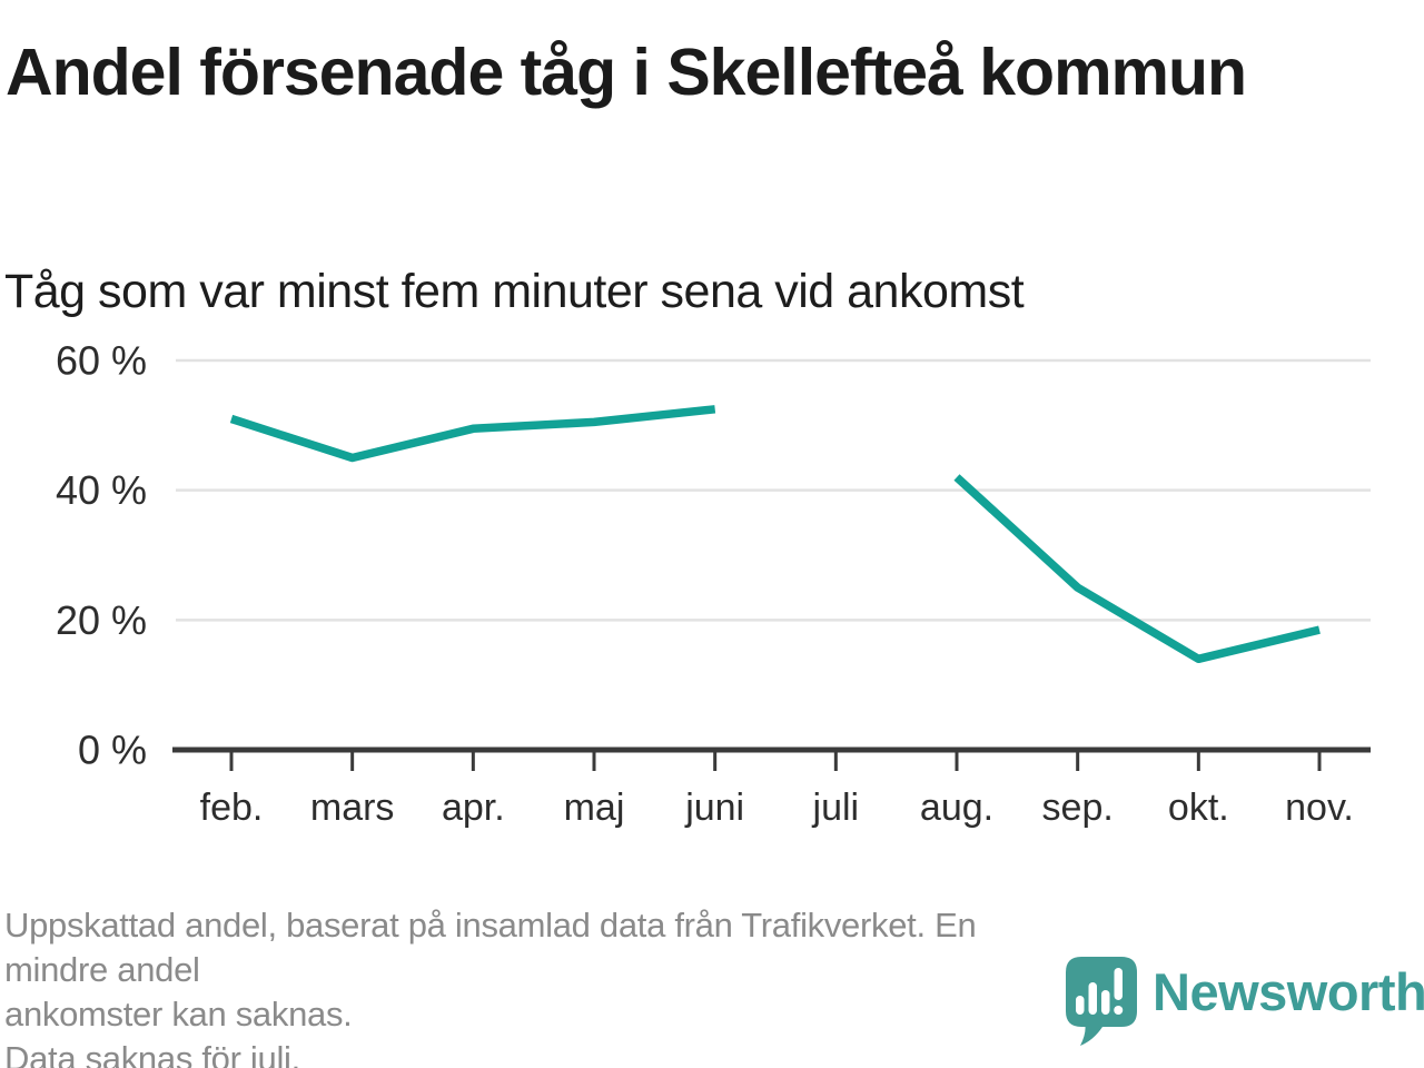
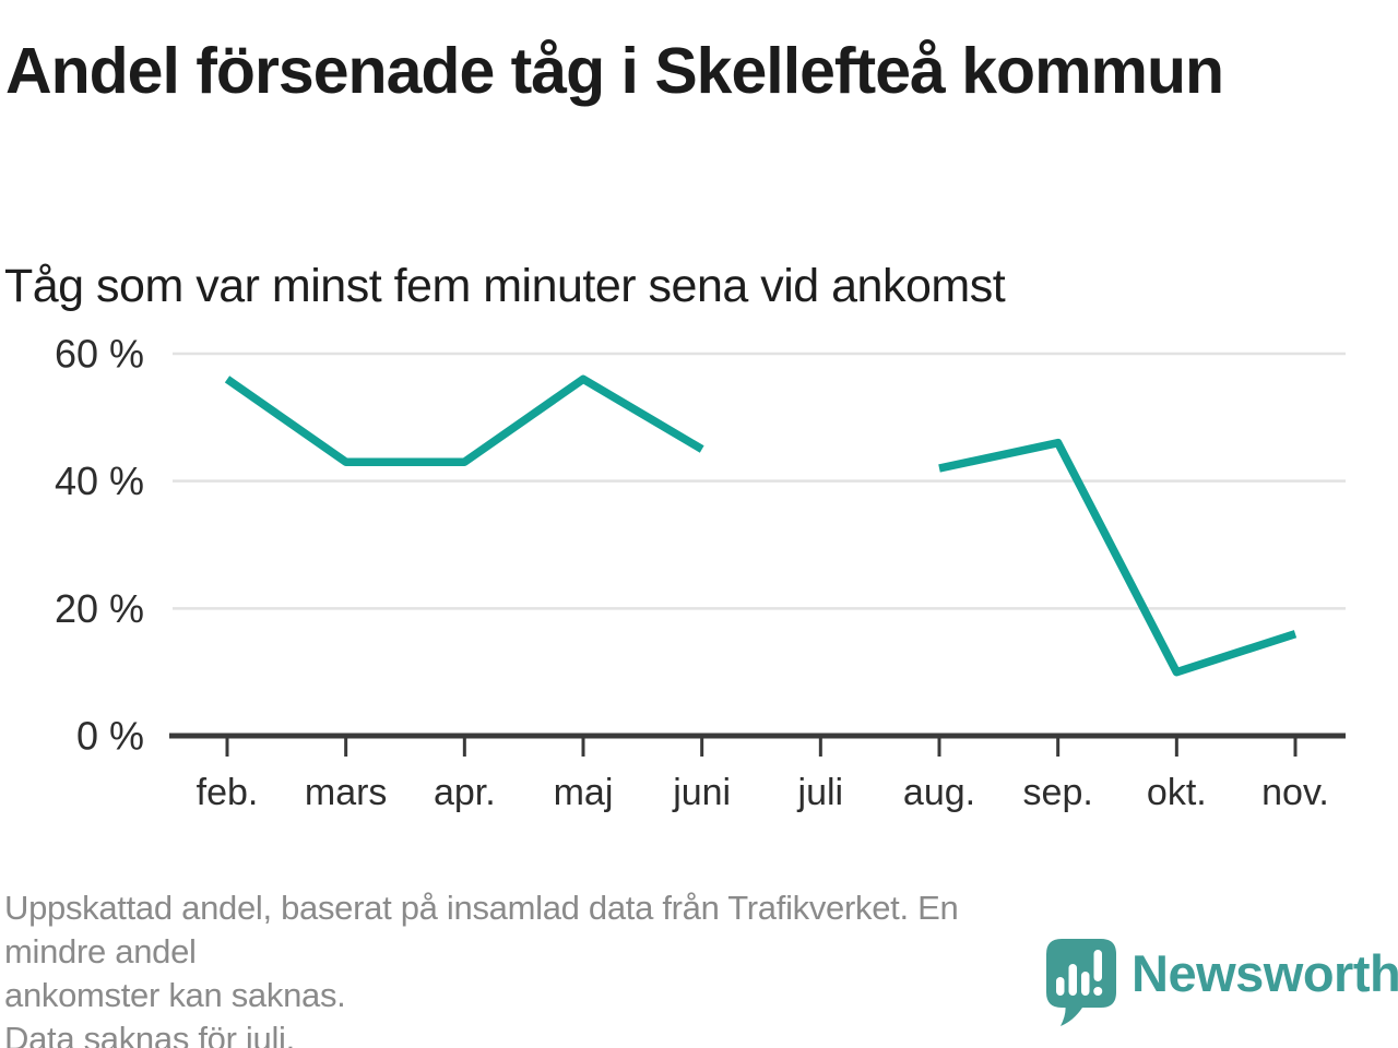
feb.: 51% -> 56%
mars: 45% -> 43%
apr.: 50% -> 43%
maj: 50% -> 56%
juni: 52% -> 45%
sep.: 25% -> 46%
okt.: 14% -> 10%
nov.: 18% -> 16%
